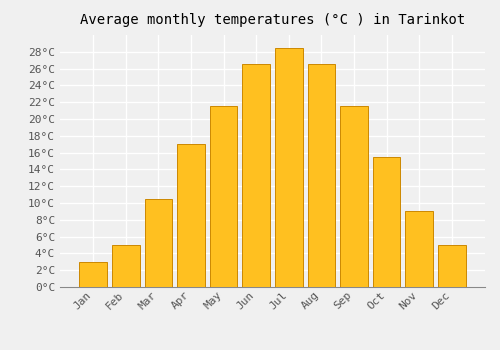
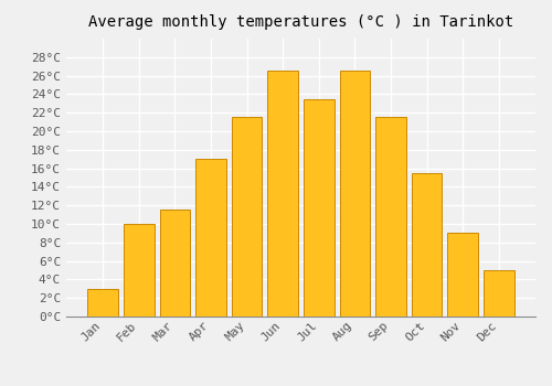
Feb: 5.0°C -> 10.0°C
Mar: 10.5°C -> 11.6°C
Jul: 28.5°C -> 23.4°C
